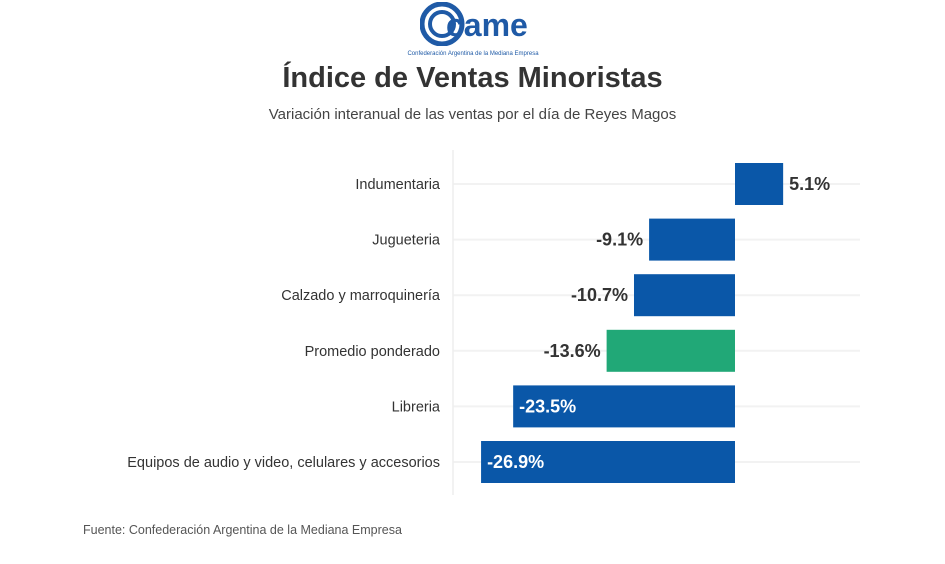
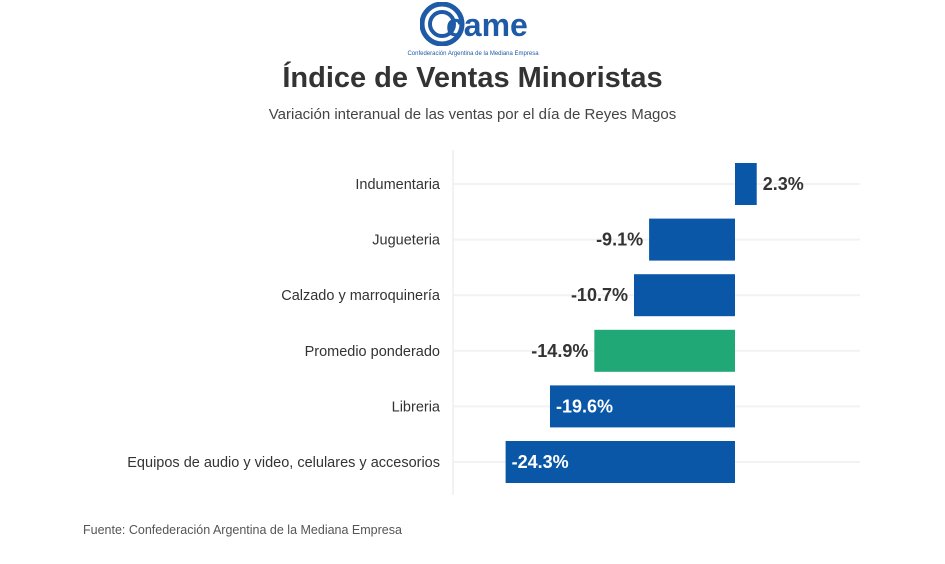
Indumentaria: 5.1% -> 2.3%
Promedio ponderado: -13.6% -> -14.9%
Libreria: -23.5% -> -19.6%
Equipos de audio y video, celulares y accesorios: -26.9% -> -24.3%
